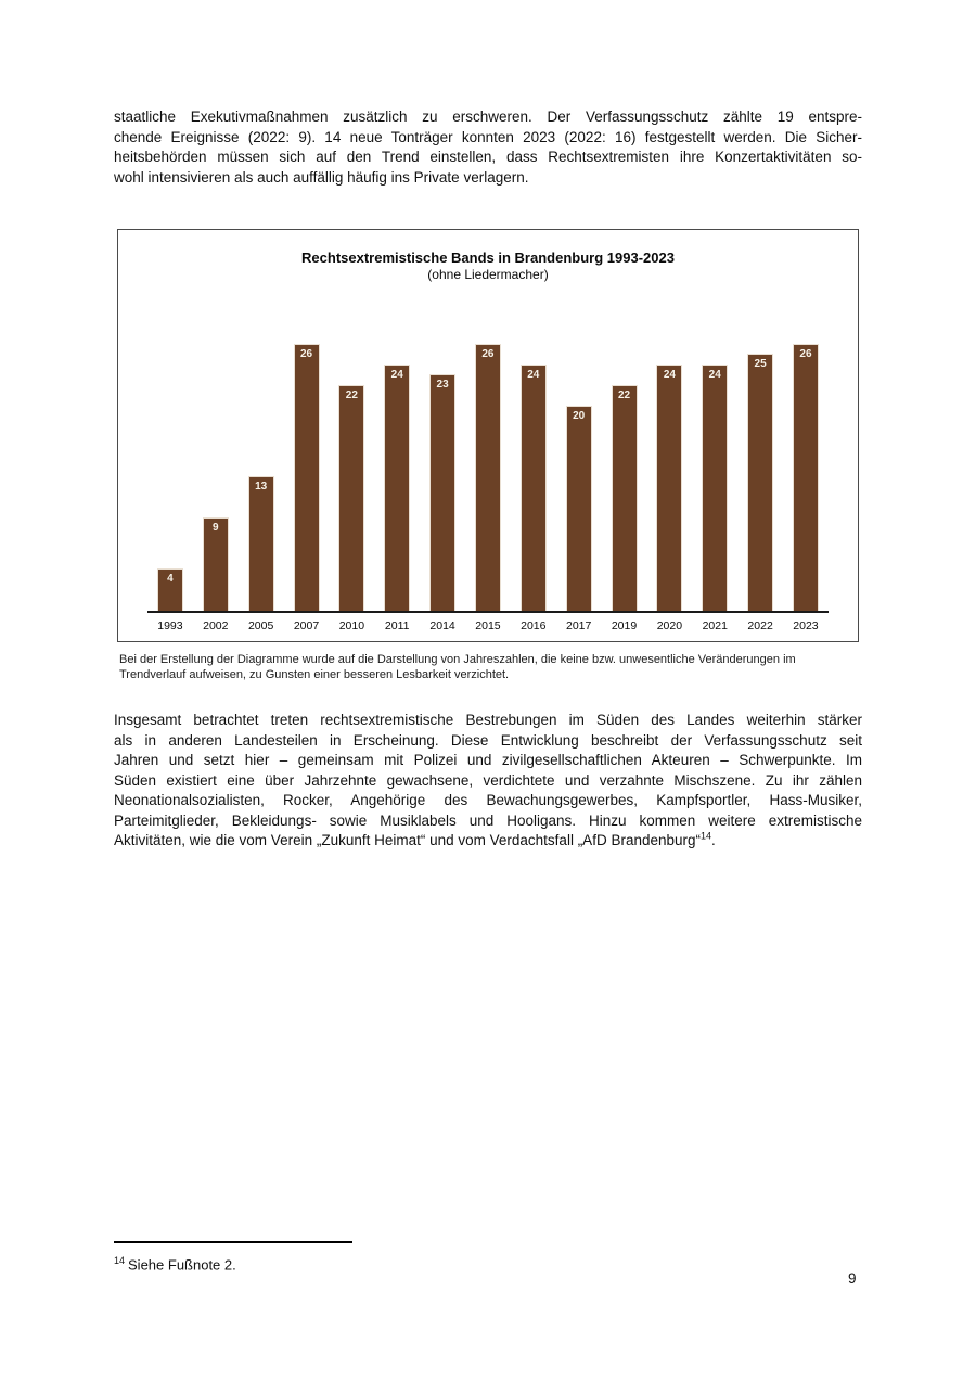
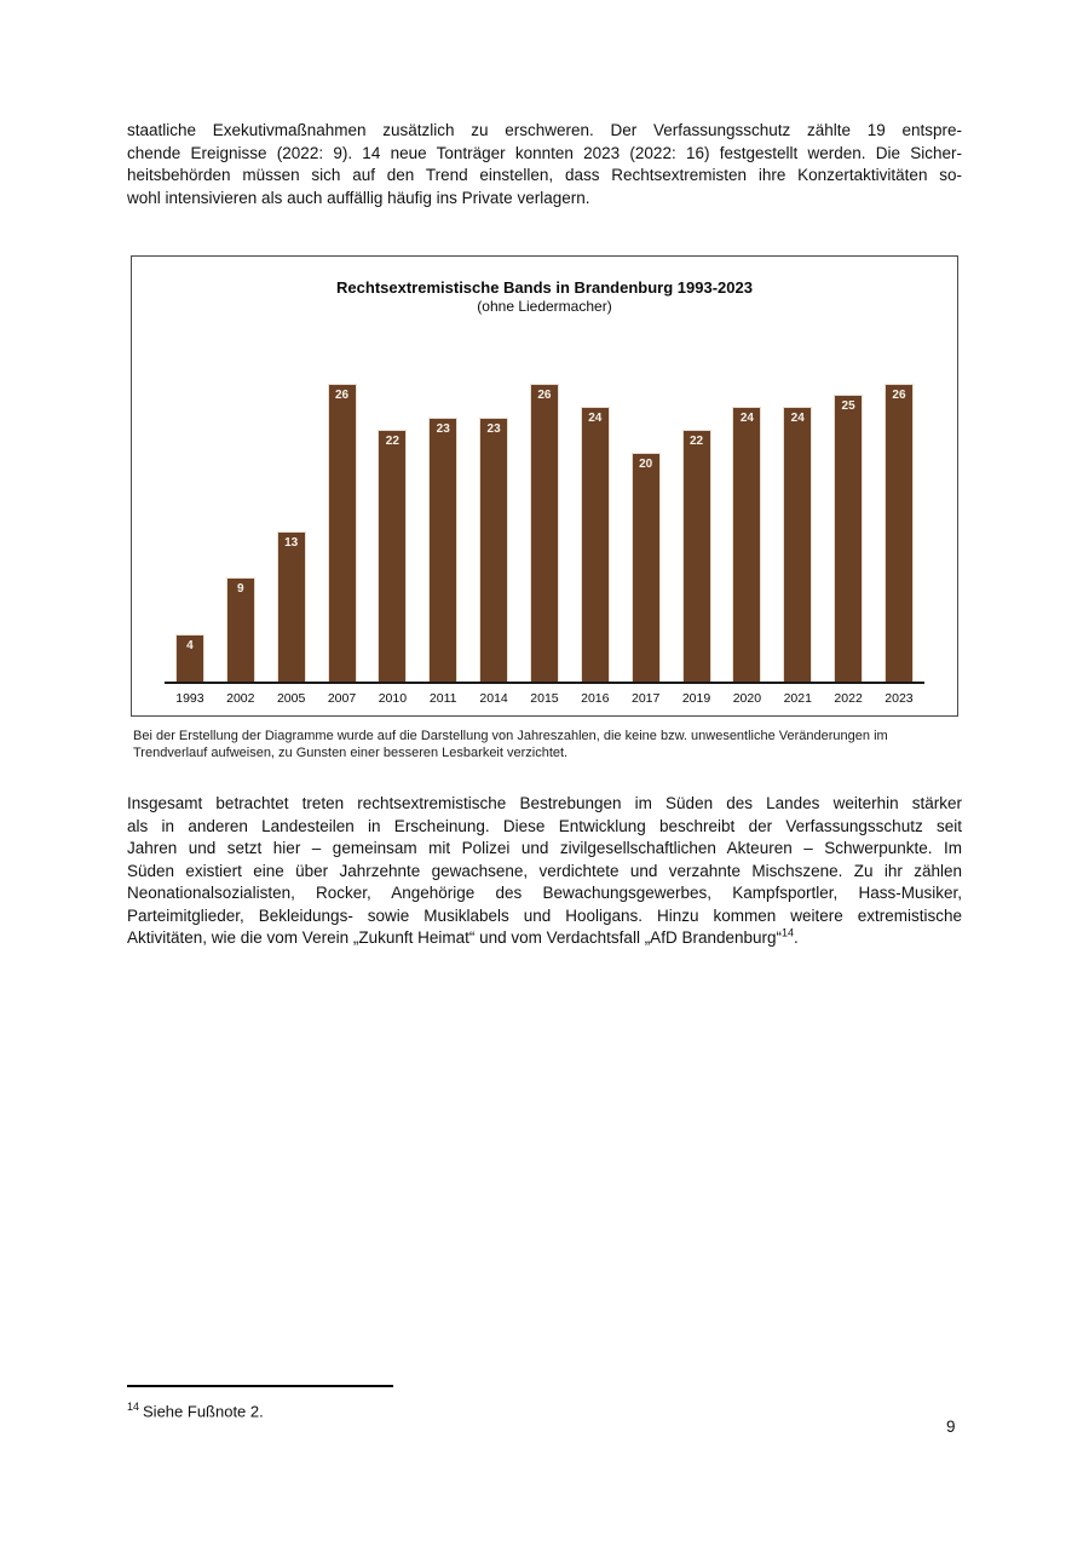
2011: 24 -> 23
